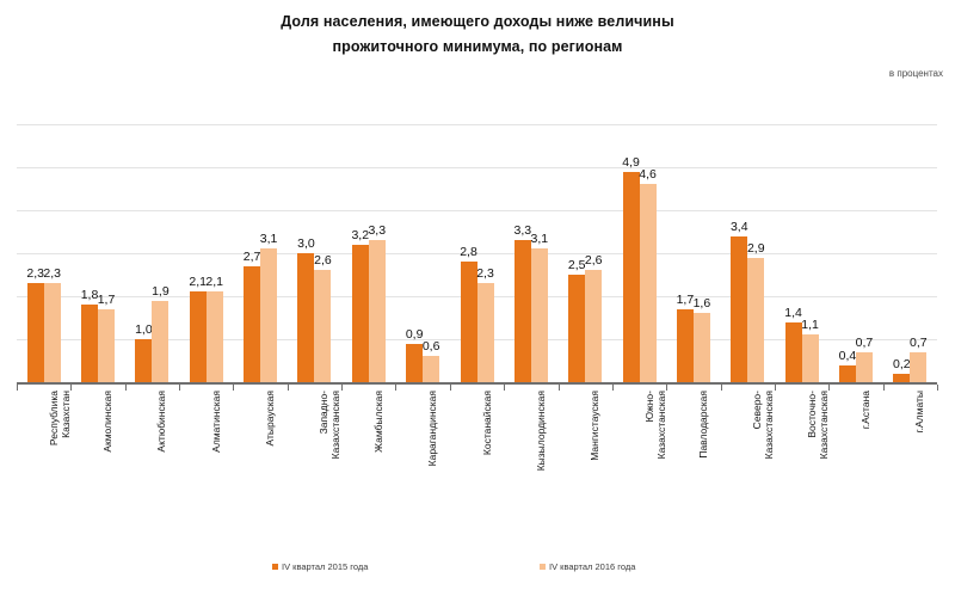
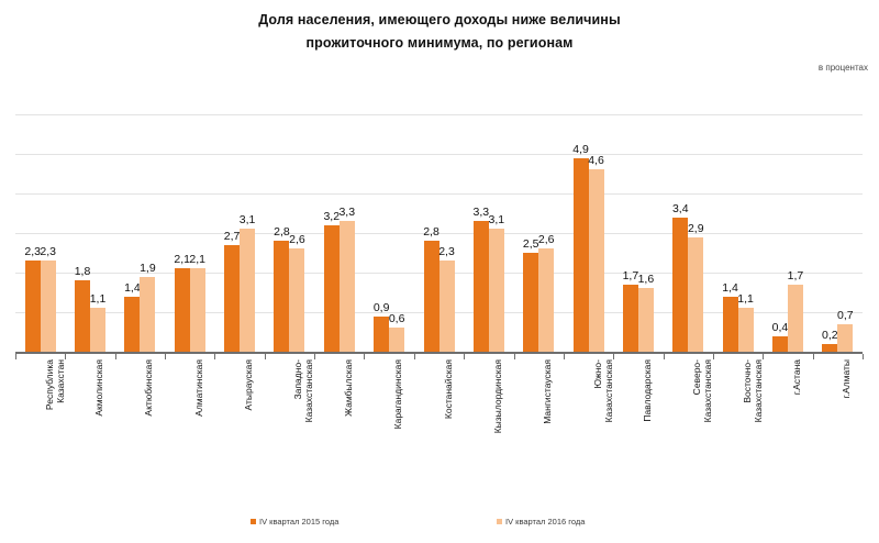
IV квартал 2016 года/Акмолинская: 1,7 -> 1,1
IV квартал 2015 года/Актюбинская: 1,0 -> 1,4
IV квартал 2015 года/Западно- Казахстанская: 3,0 -> 2,8
IV квартал 2016 года/г.Астана: 0,7 -> 1,7
